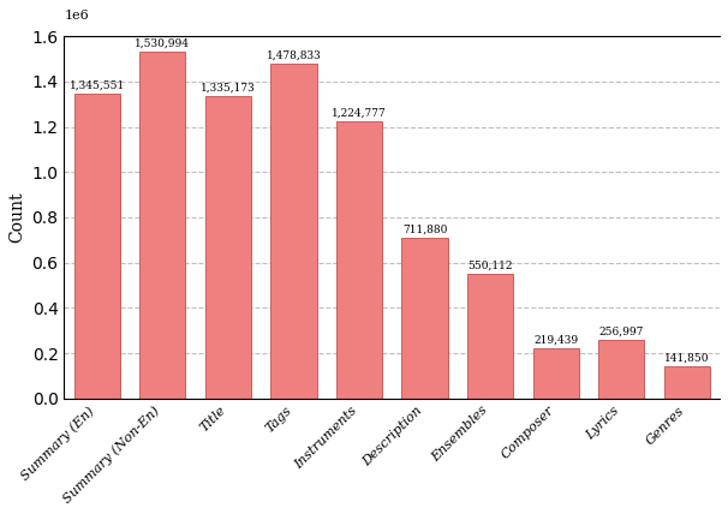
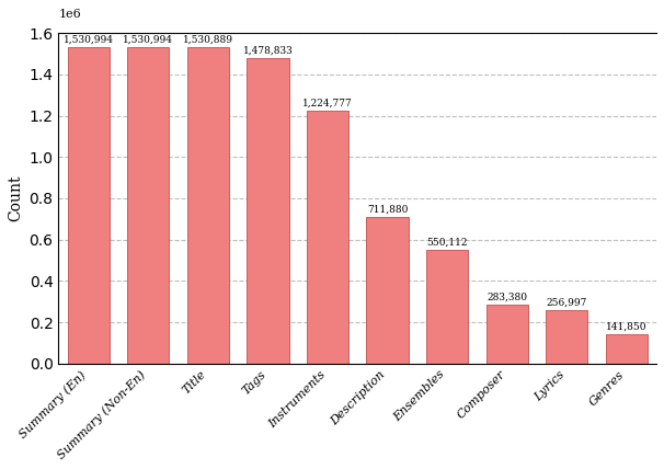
Summary (En): 1,345,551 -> 1,530,994
Title: 1,335,173 -> 1,530,889
Composer: 219,439 -> 283,380
